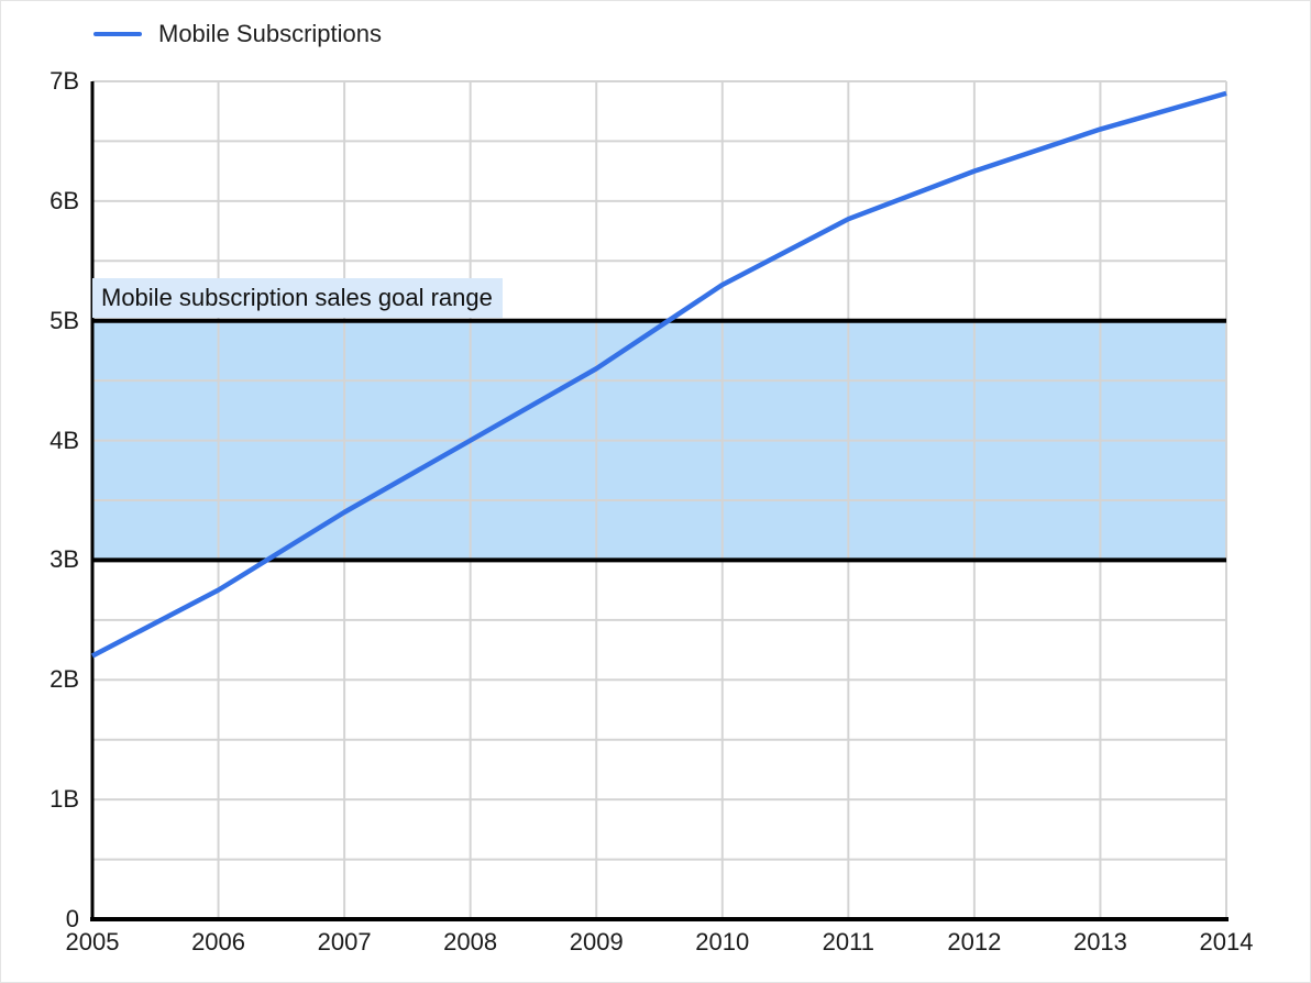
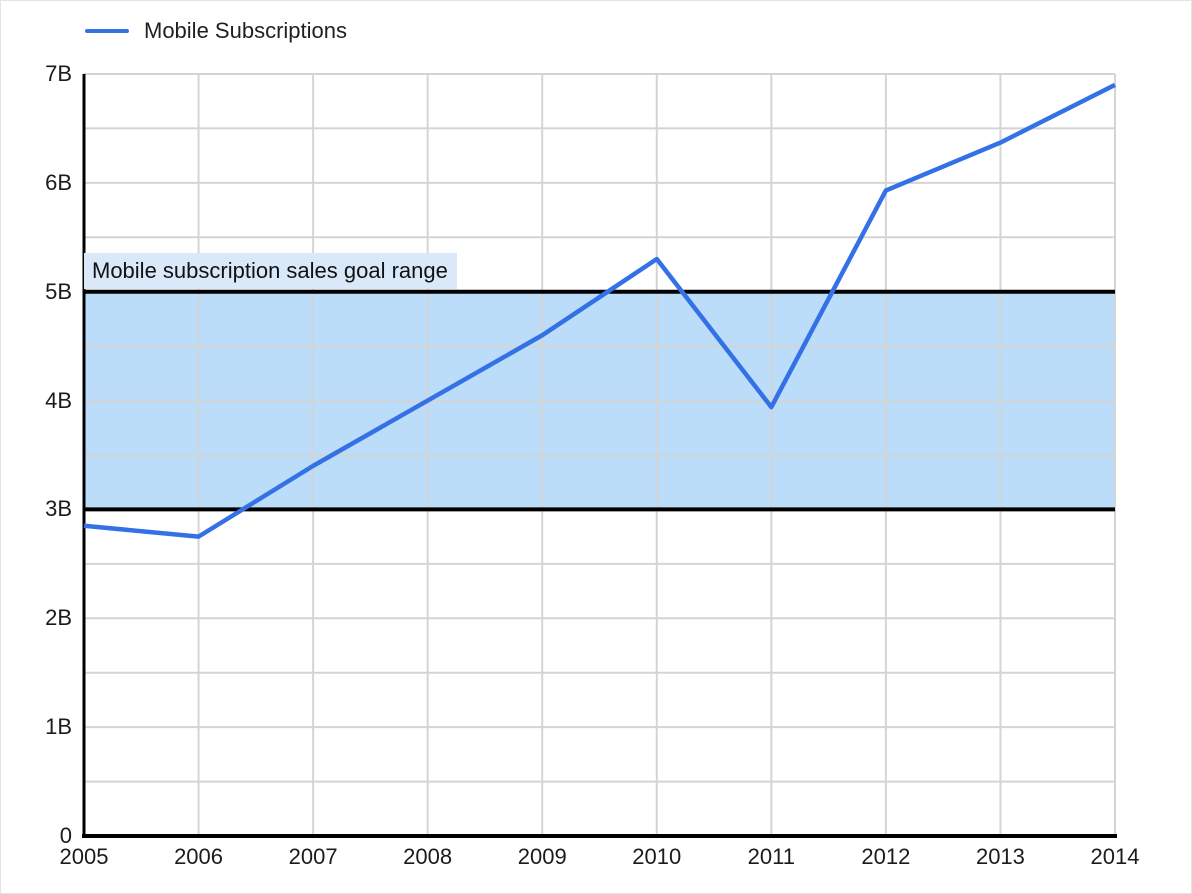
2005: 2.20B -> 2.85B
2011: 5.85B -> 3.94B
2012: 6.25B -> 5.93B
2013: 6.60B -> 6.37B
